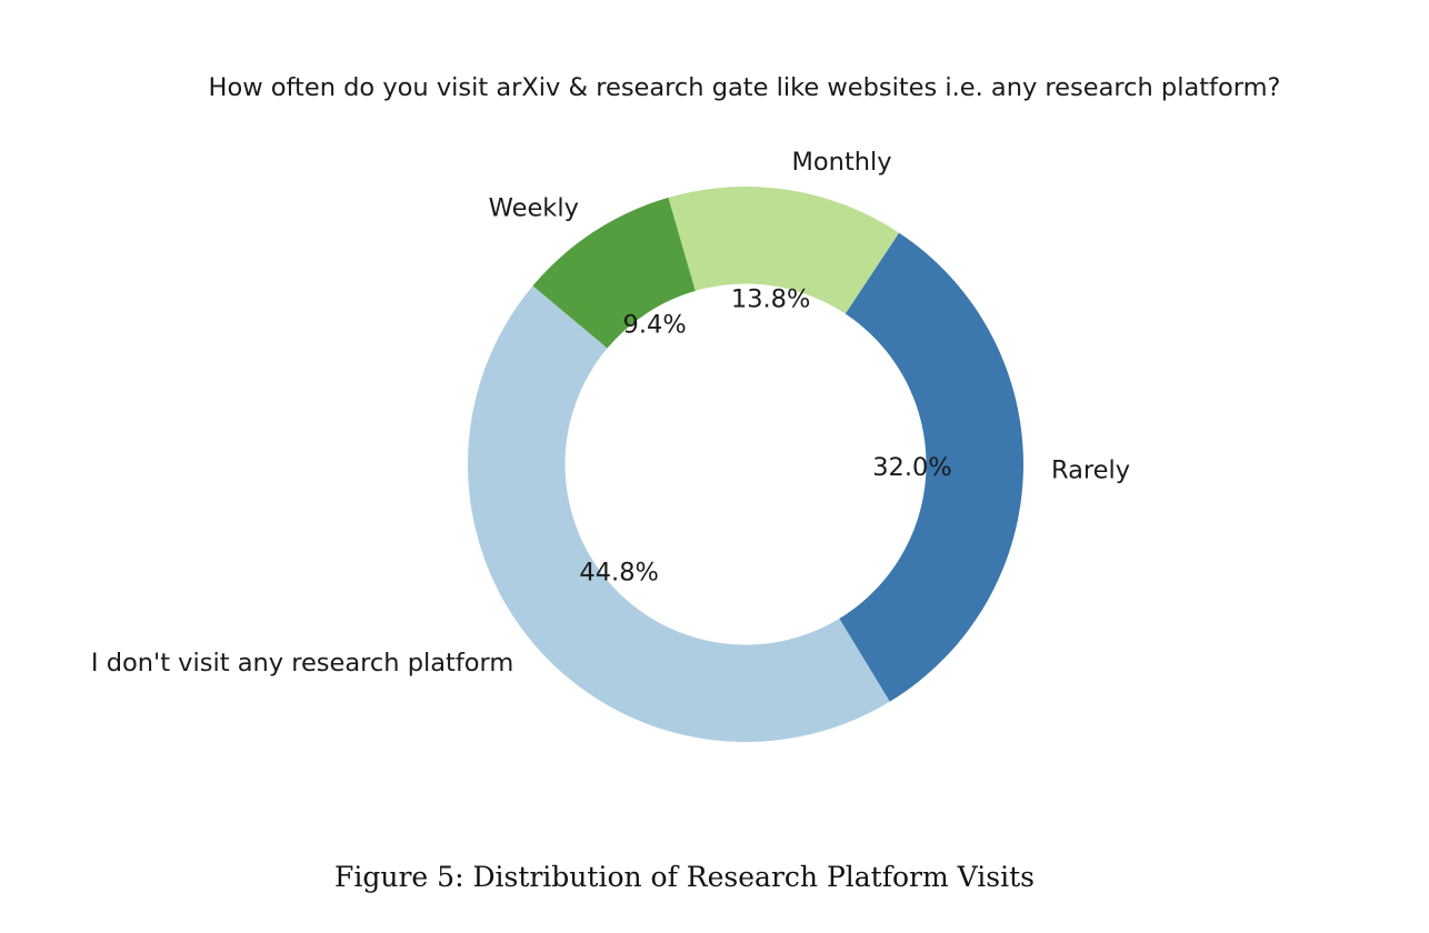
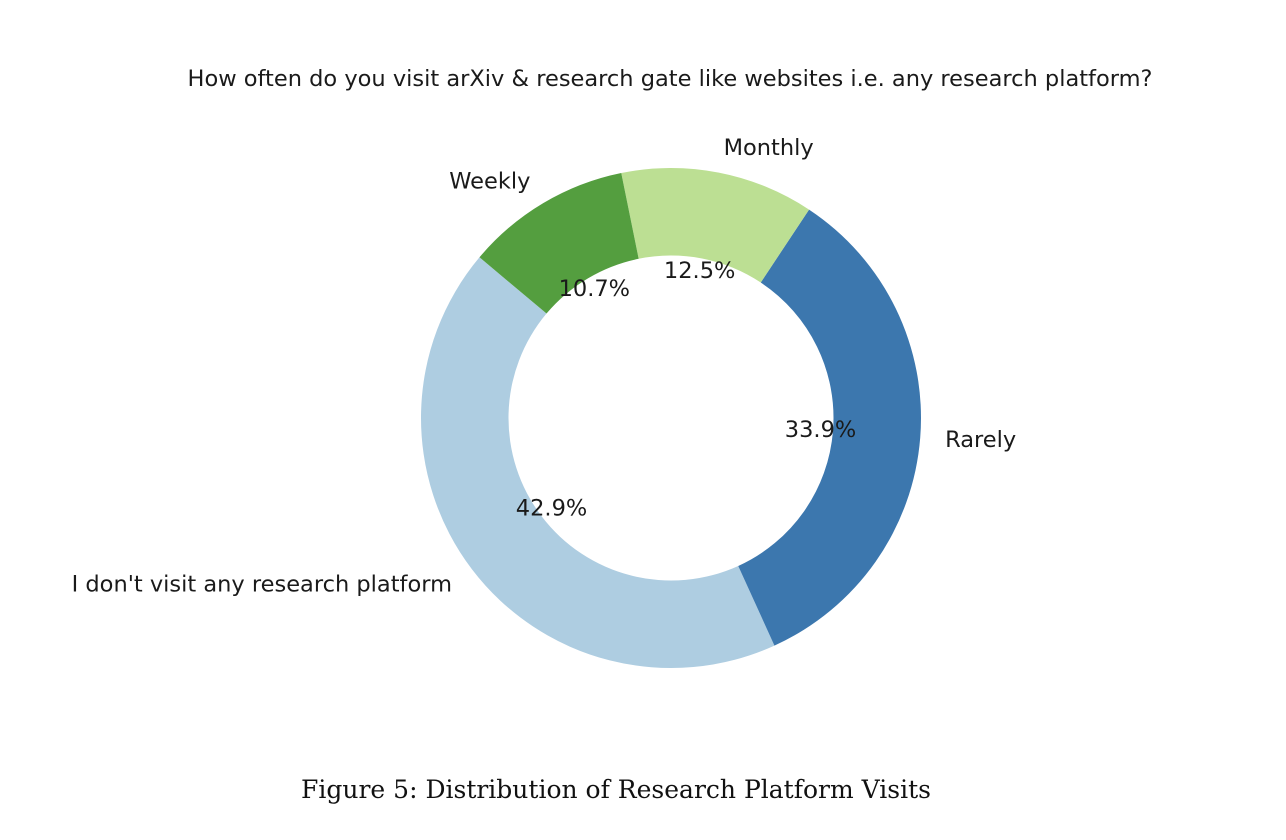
I don't visit any research platform: 44.8% -> 42.9%
Rarely: 32.0% -> 33.9%
Monthly: 13.8% -> 12.5%
Weekly: 9.4% -> 10.7%
